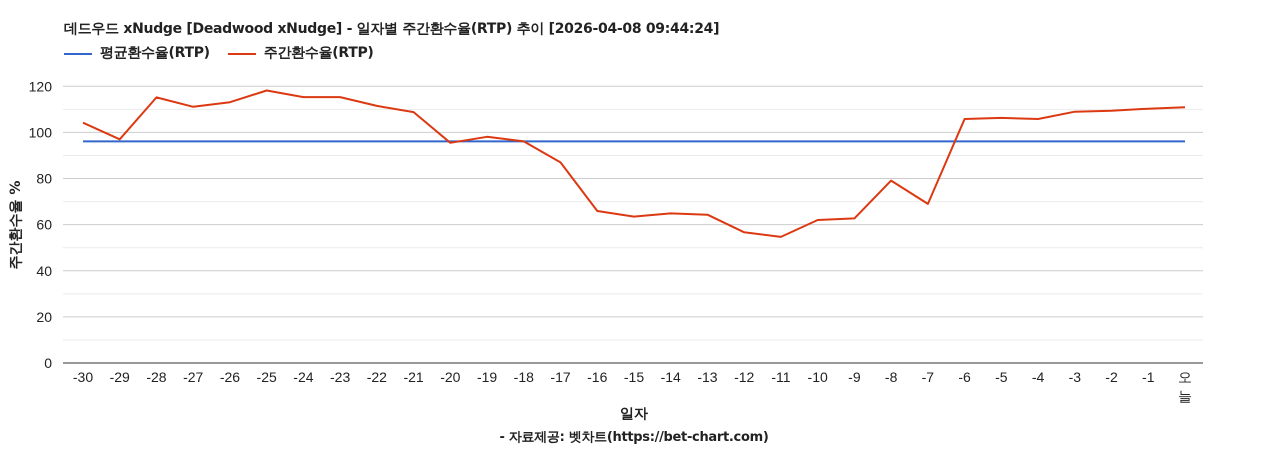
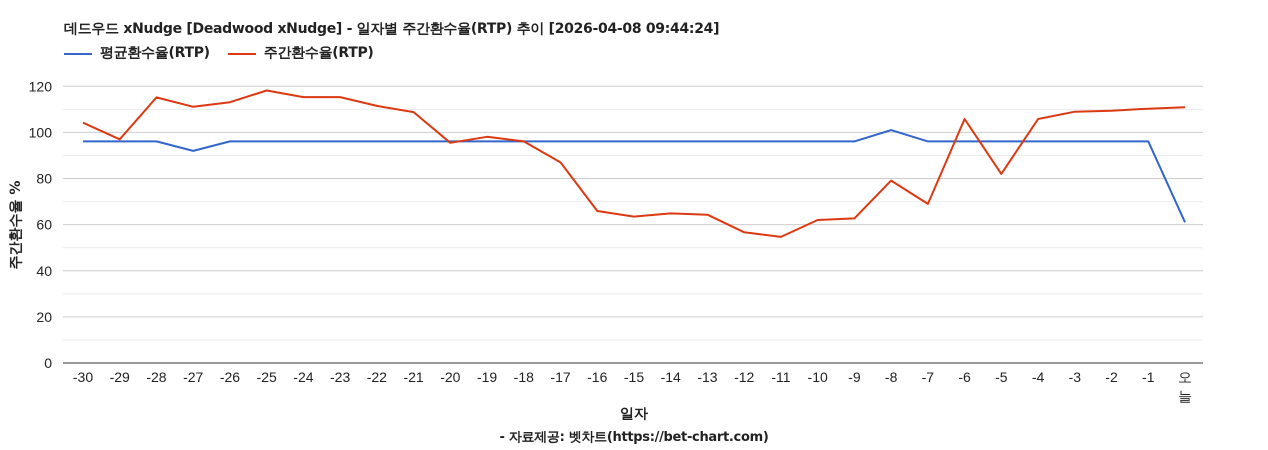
평균환수율(RTP)/-27: 96 -> 92
평균환수율(RTP)/-8: 96 -> 101
주간환수율(RTP)/-5: 106 -> 82
평균환수율(RTP)/오늘: 96 -> 61
